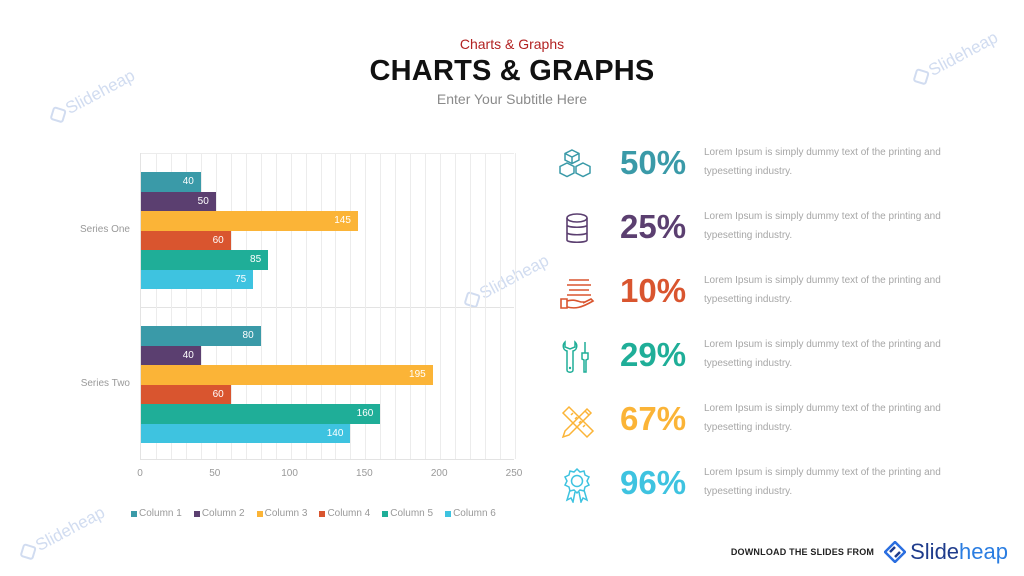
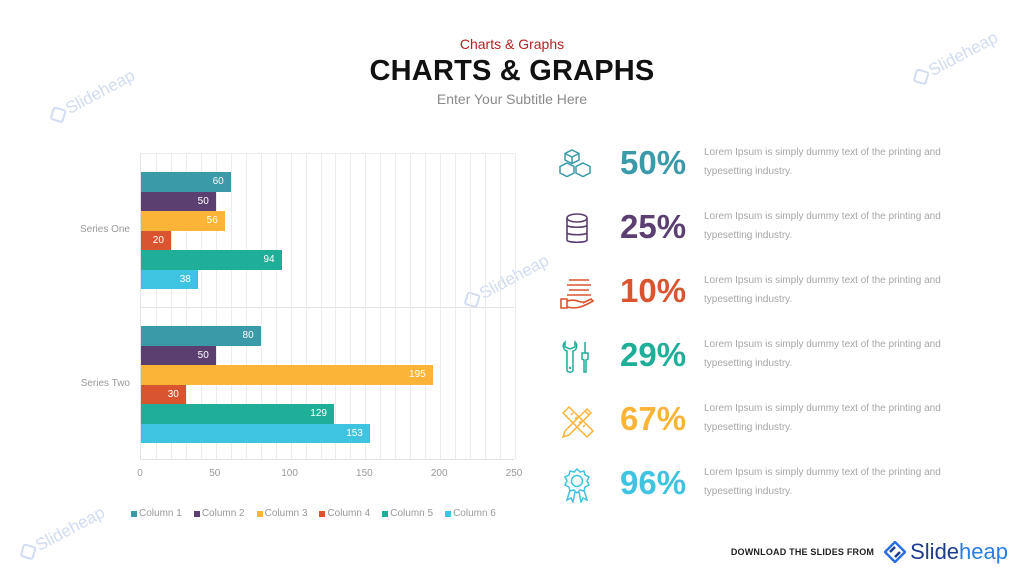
Column 1/Series One: 40 -> 60
Column 3/Series One: 145 -> 56
Column 4/Series One: 60 -> 20
Column 5/Series One: 85 -> 94
Column 6/Series One: 75 -> 38
Column 2/Series Two: 40 -> 50
Column 4/Series Two: 60 -> 30
Column 5/Series Two: 160 -> 129
Column 6/Series Two: 140 -> 153
